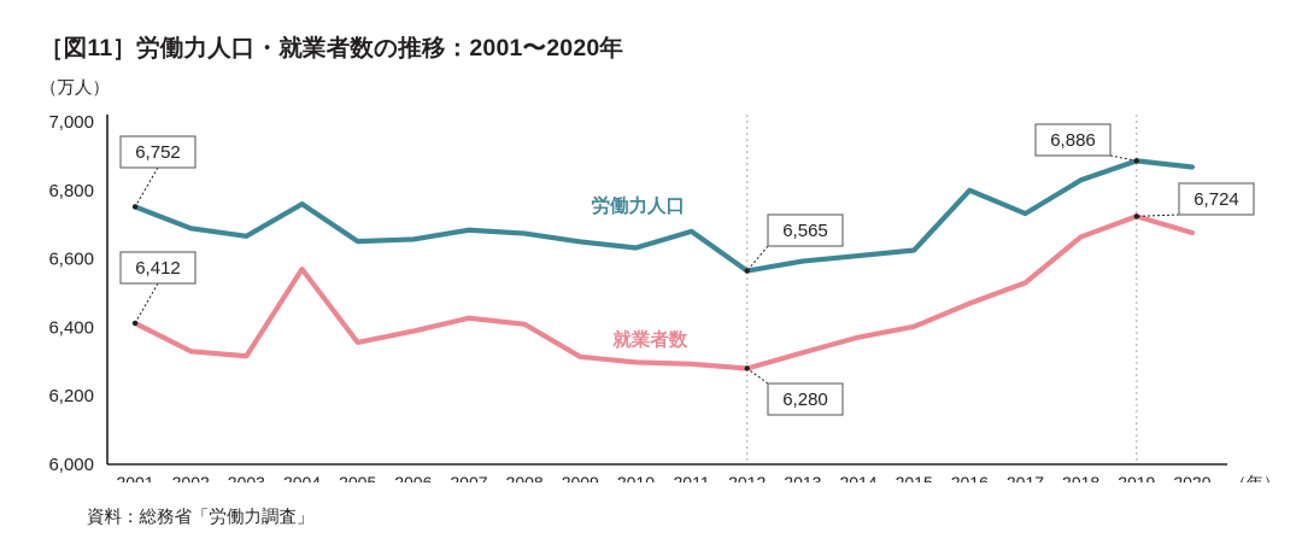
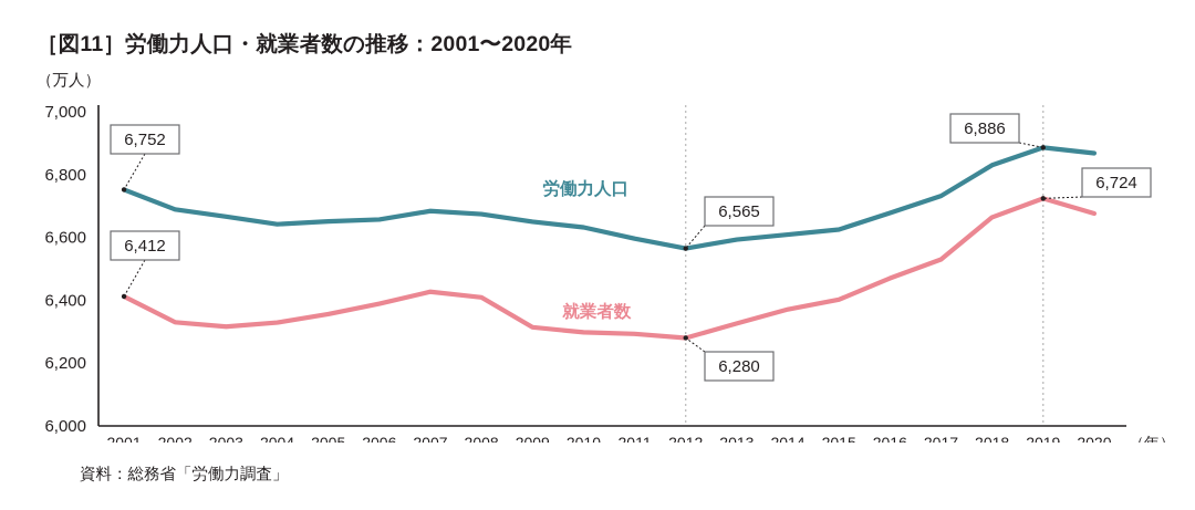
労働力人口/2004: 6760 -> 6640
就業者数/2004: 6570 -> 6330
労働力人口/2011: 6680 -> 6600
労働力人口/2016: 6800 -> 6680
